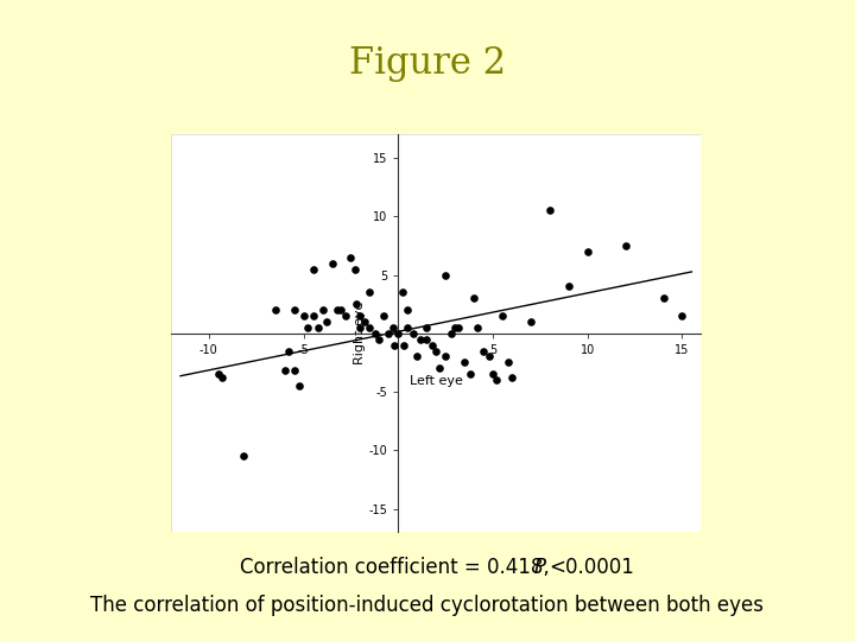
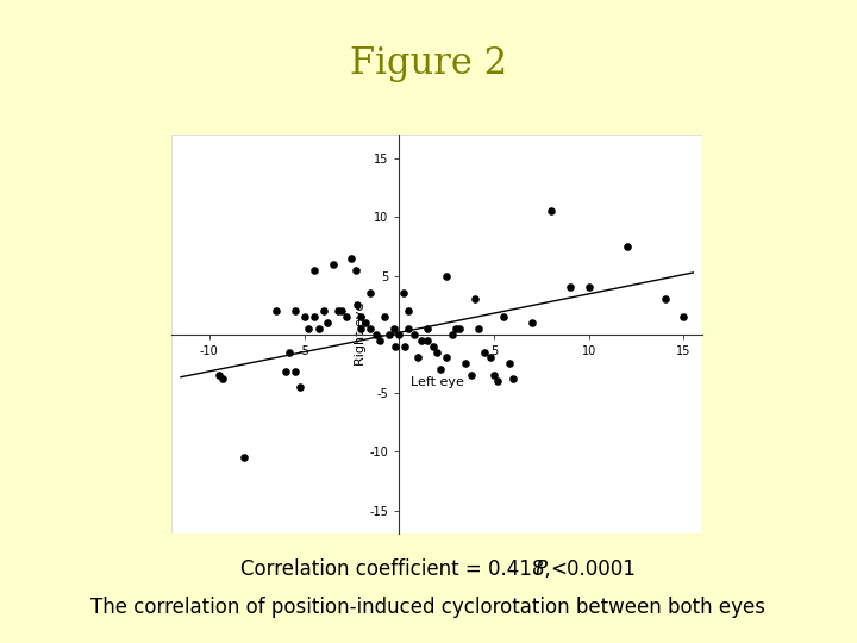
10: 7.0 -> 4.0
